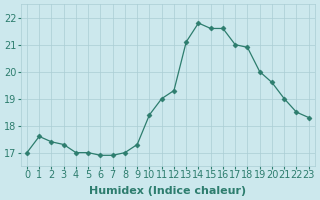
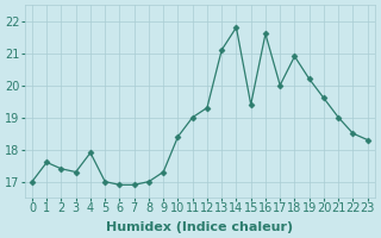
4: 17.0 -> 17.9
15: 21.6 -> 19.4
17: 21.0 -> 20.0
19: 20.0 -> 20.2
